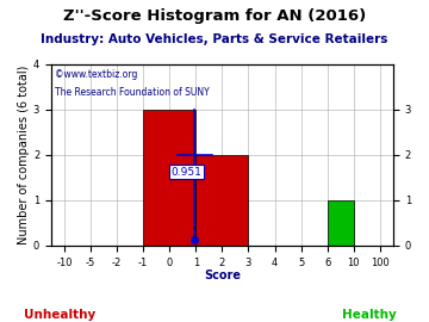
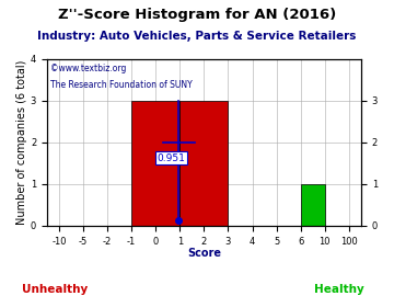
2: 2 -> 3
